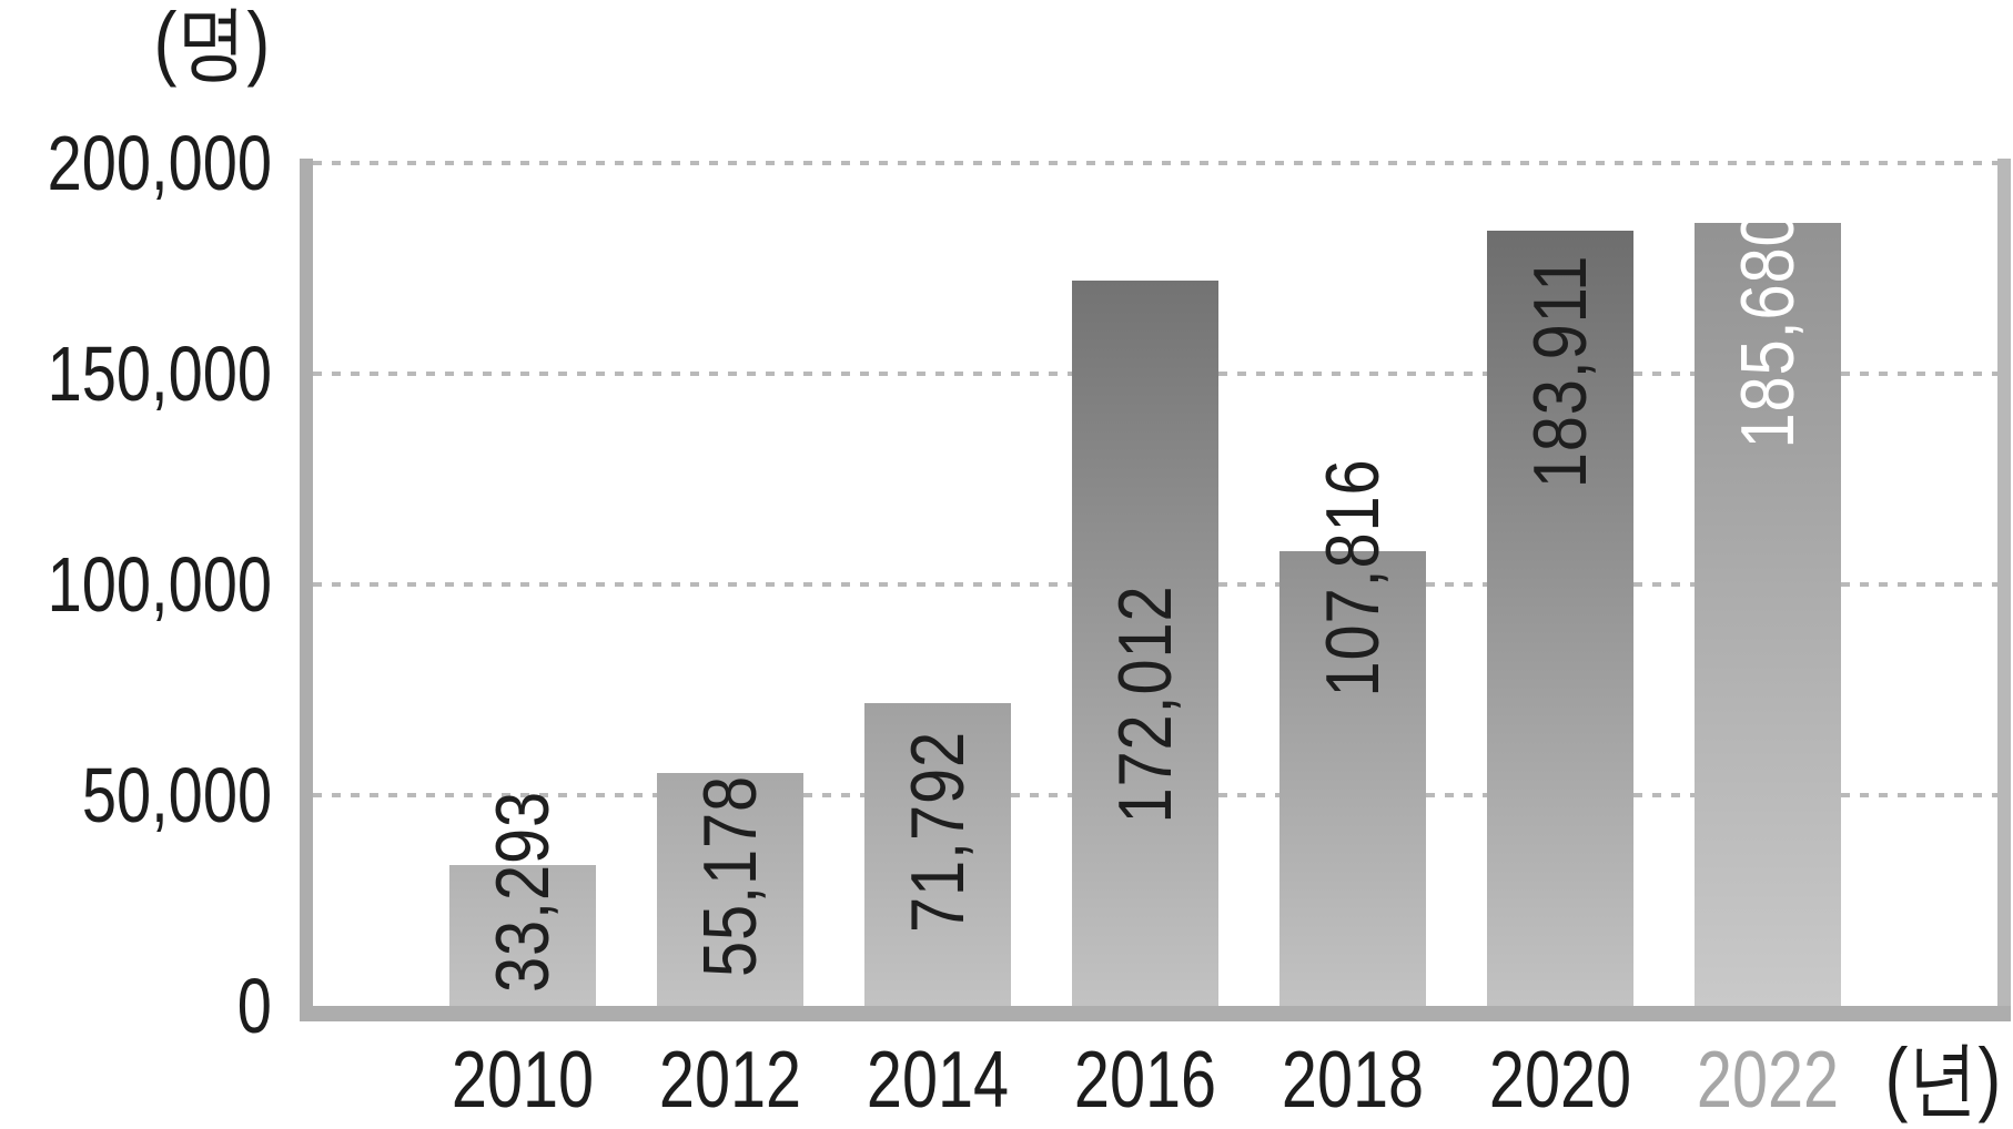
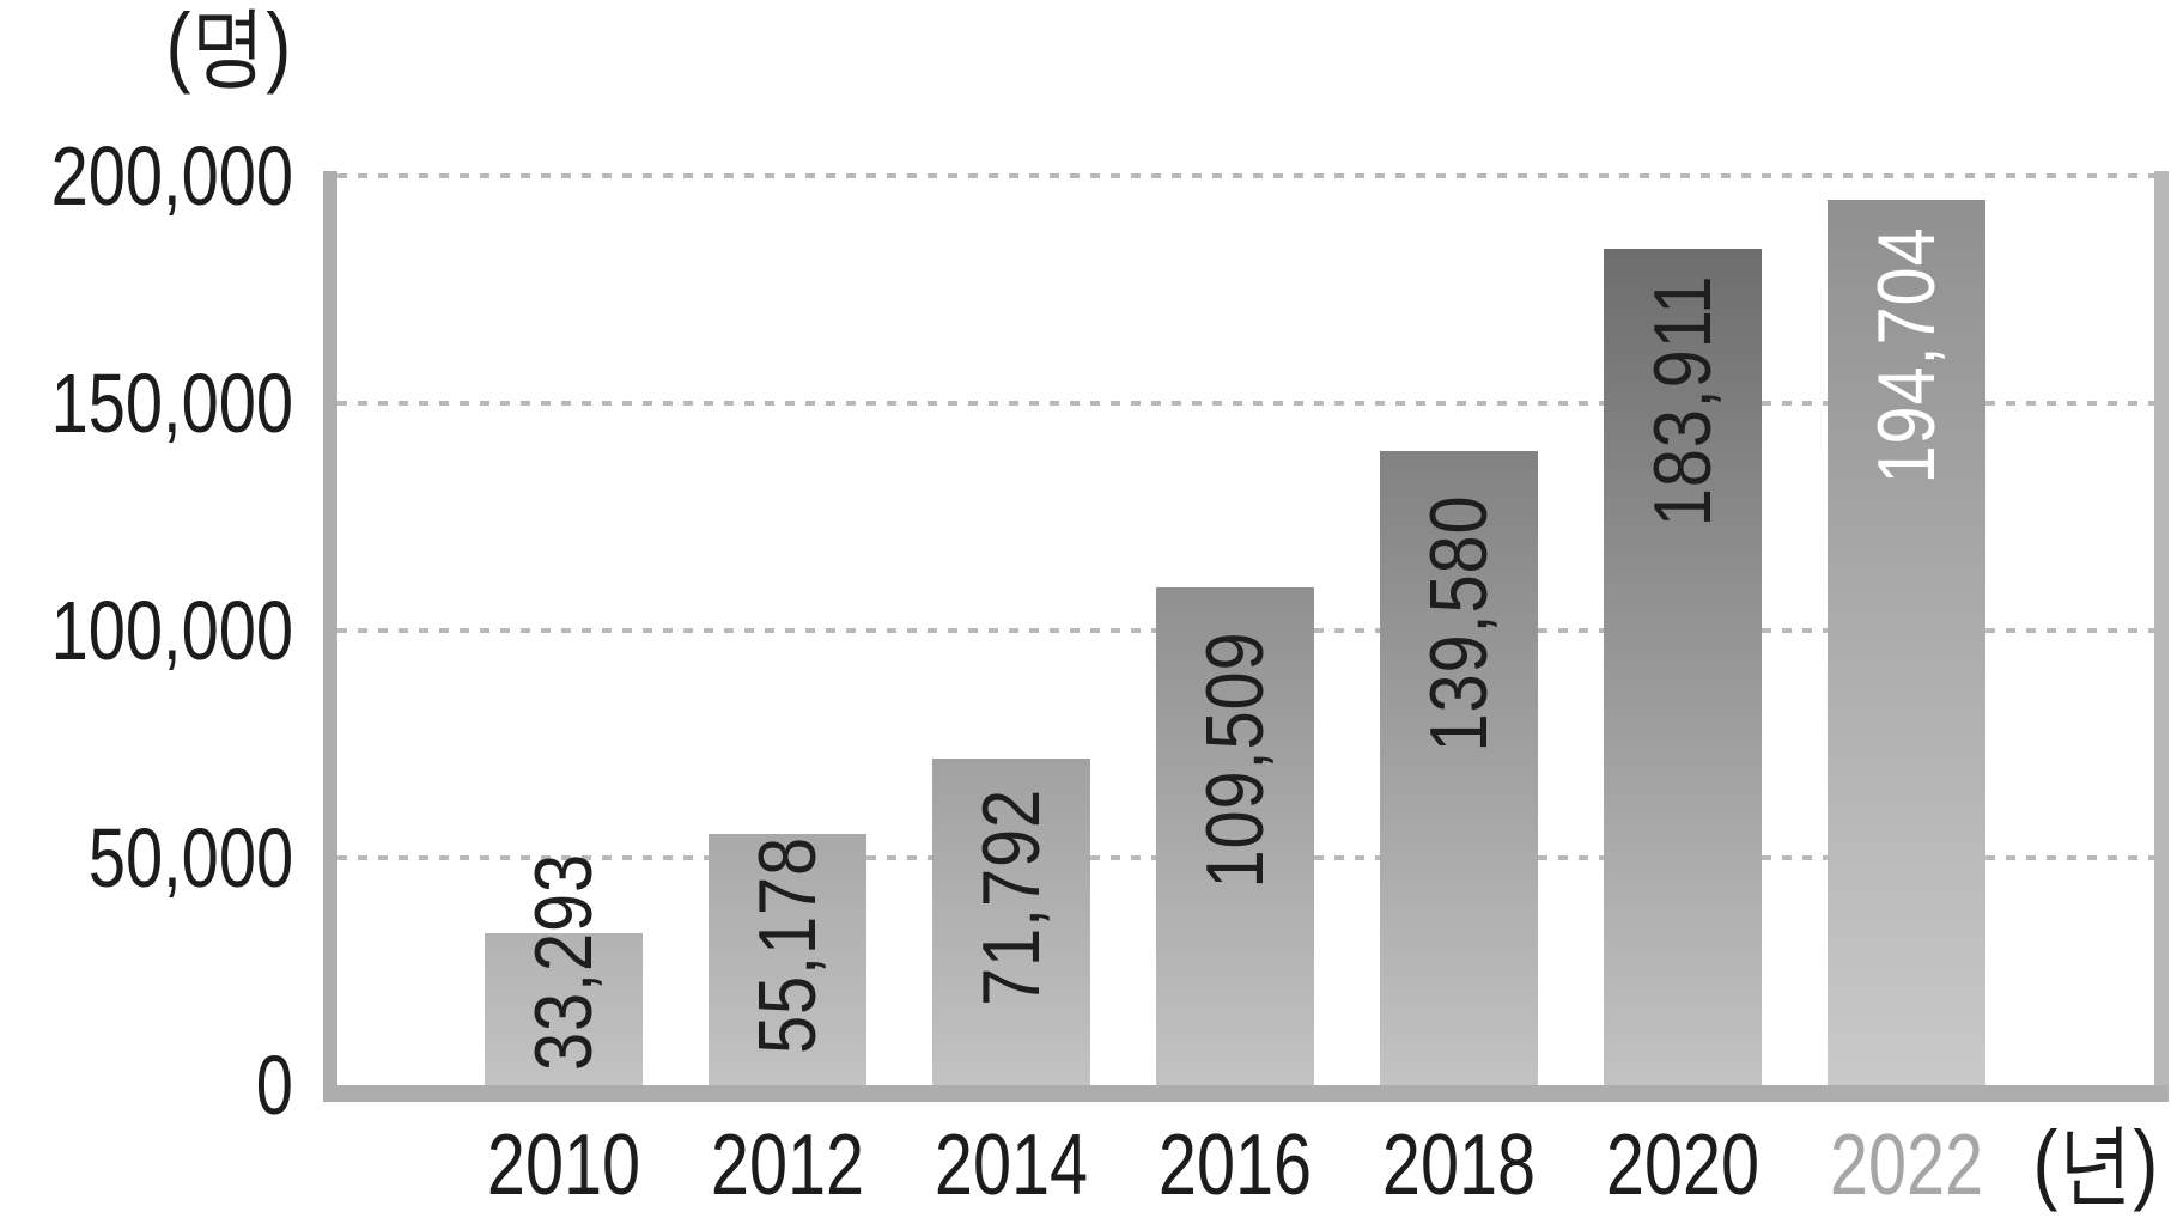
2016: 172,012 -> 109,509
2018: 107,816 -> 139,580
2022: 185,680 -> 194,704
